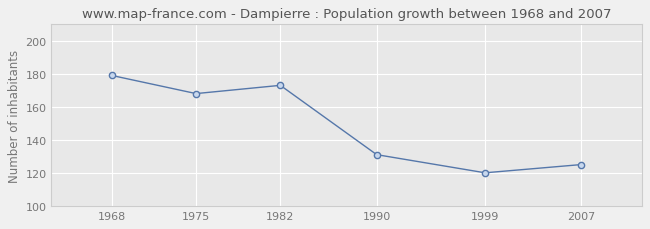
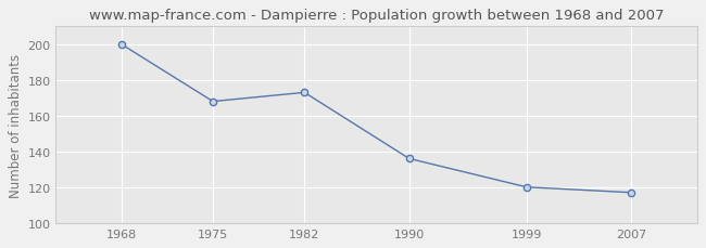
1968: 179 -> 200
1990: 131 -> 136
2007: 125 -> 117
